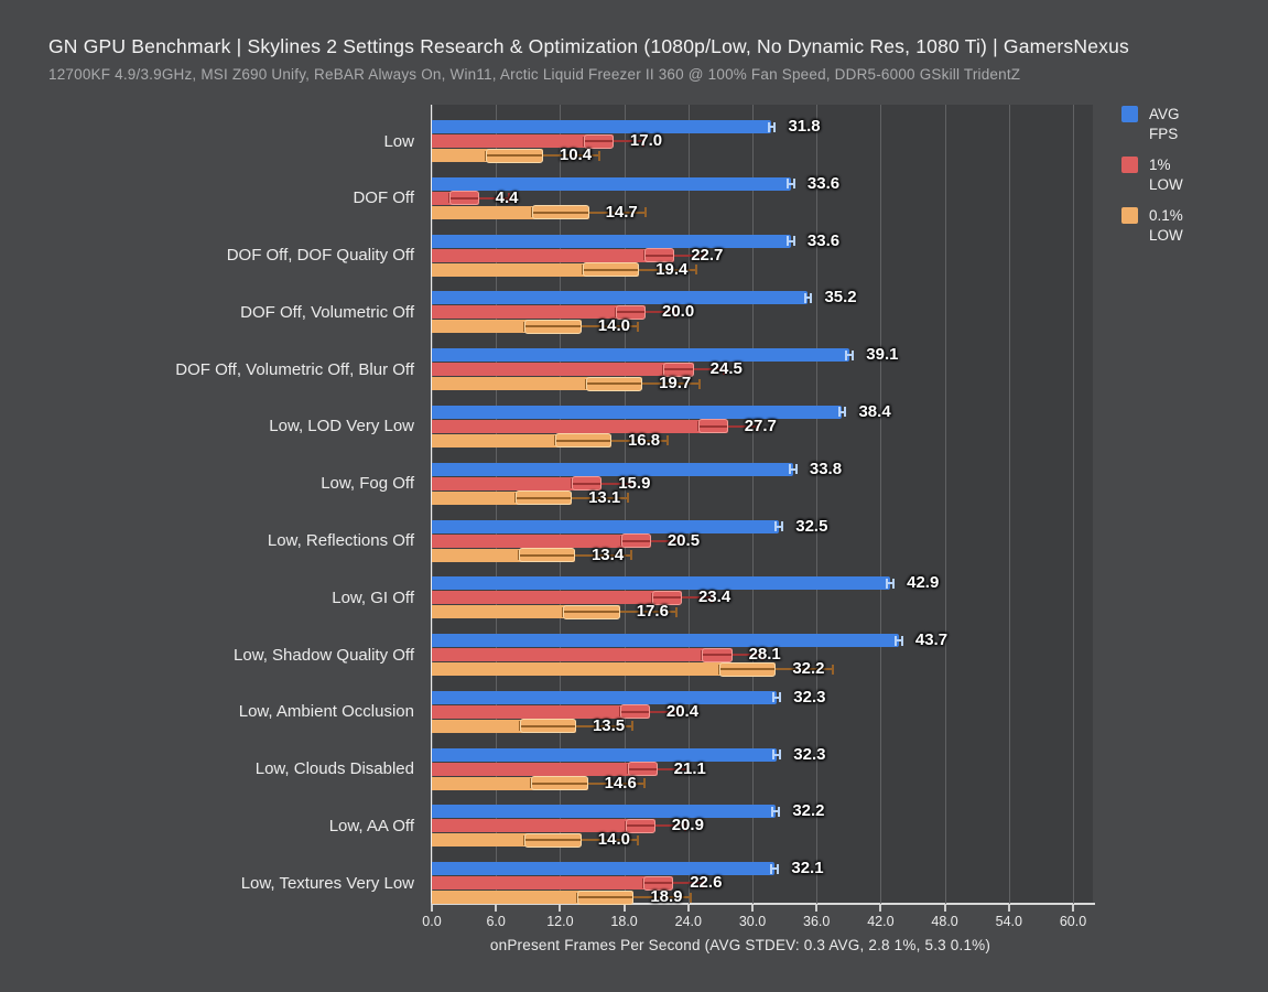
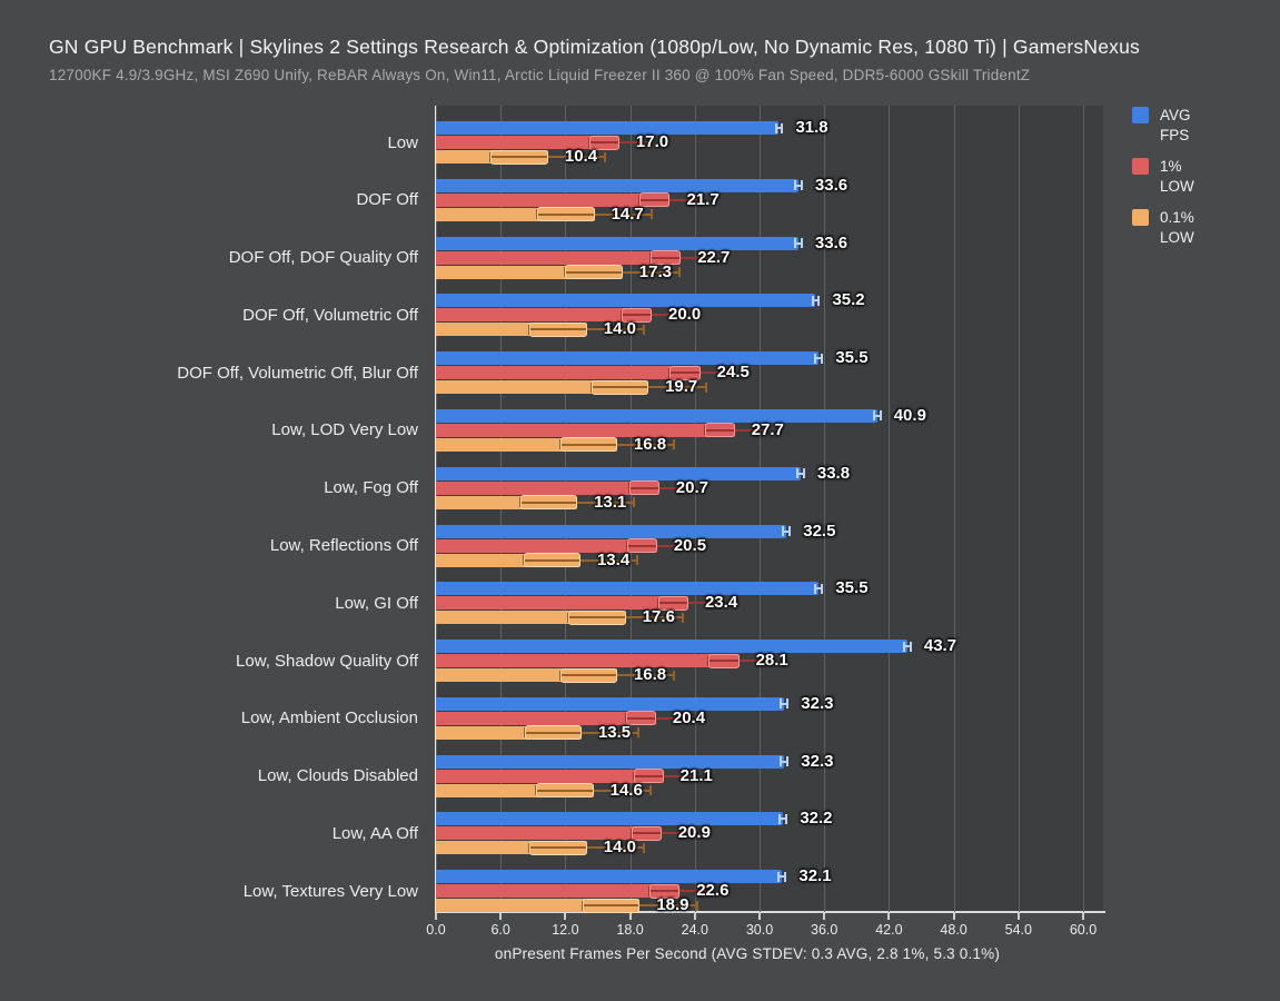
1% LOW/DOF Off: 4.4 -> 21.7
0.1% LOW/DOF Off, DOF Quality Off: 19.4 -> 17.3
AVG FPS/DOF Off, Volumetric Off, Blur Off: 39.1 -> 35.5
AVG FPS/Low, LOD Very Low: 38.4 -> 40.9
1% LOW/Low, Fog Off: 15.9 -> 20.7
AVG FPS/Low, GI Off: 42.9 -> 35.5
0.1% LOW/Low, Shadow Quality Off: 32.2 -> 16.8
